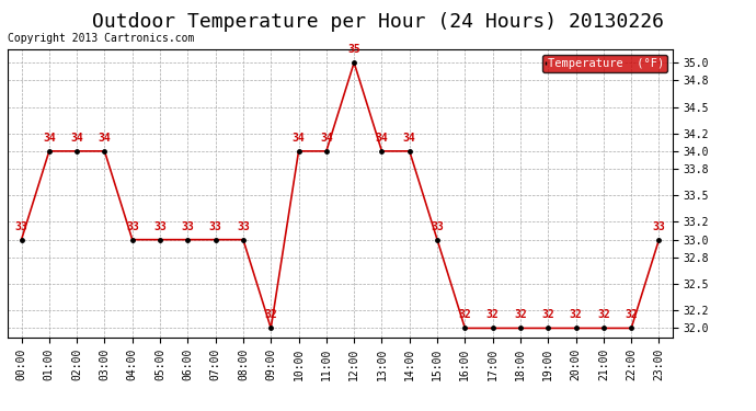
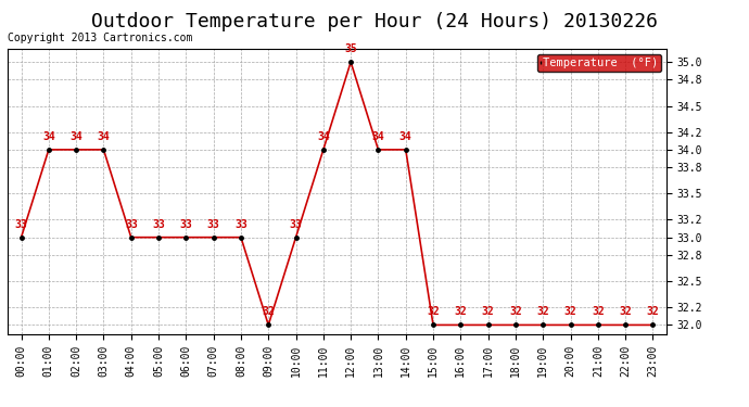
10:00: 34 -> 33
15:00: 33 -> 32
23:00: 33 -> 32
